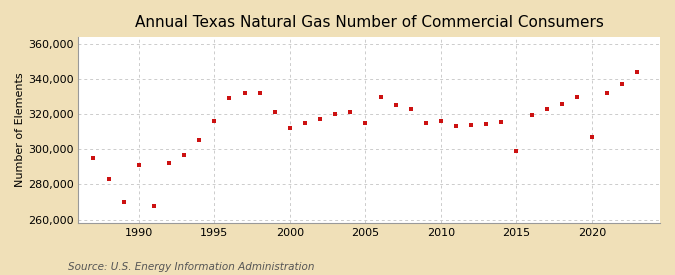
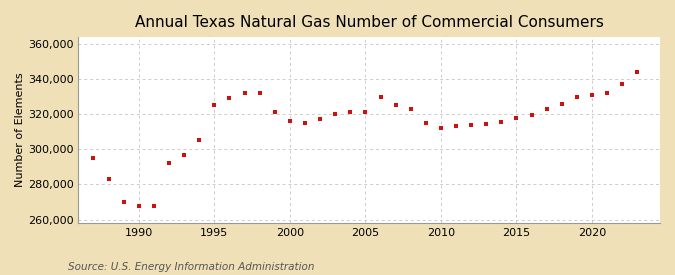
1990: 291,000 -> 268,000
1995: 316,000 -> 325,000
2000: 312,000 -> 316,000
2005: 315,000 -> 321,000
2010: 316,000 -> 312,000
2015: 299,000 -> 318,000
2020: 307,000 -> 331,000
